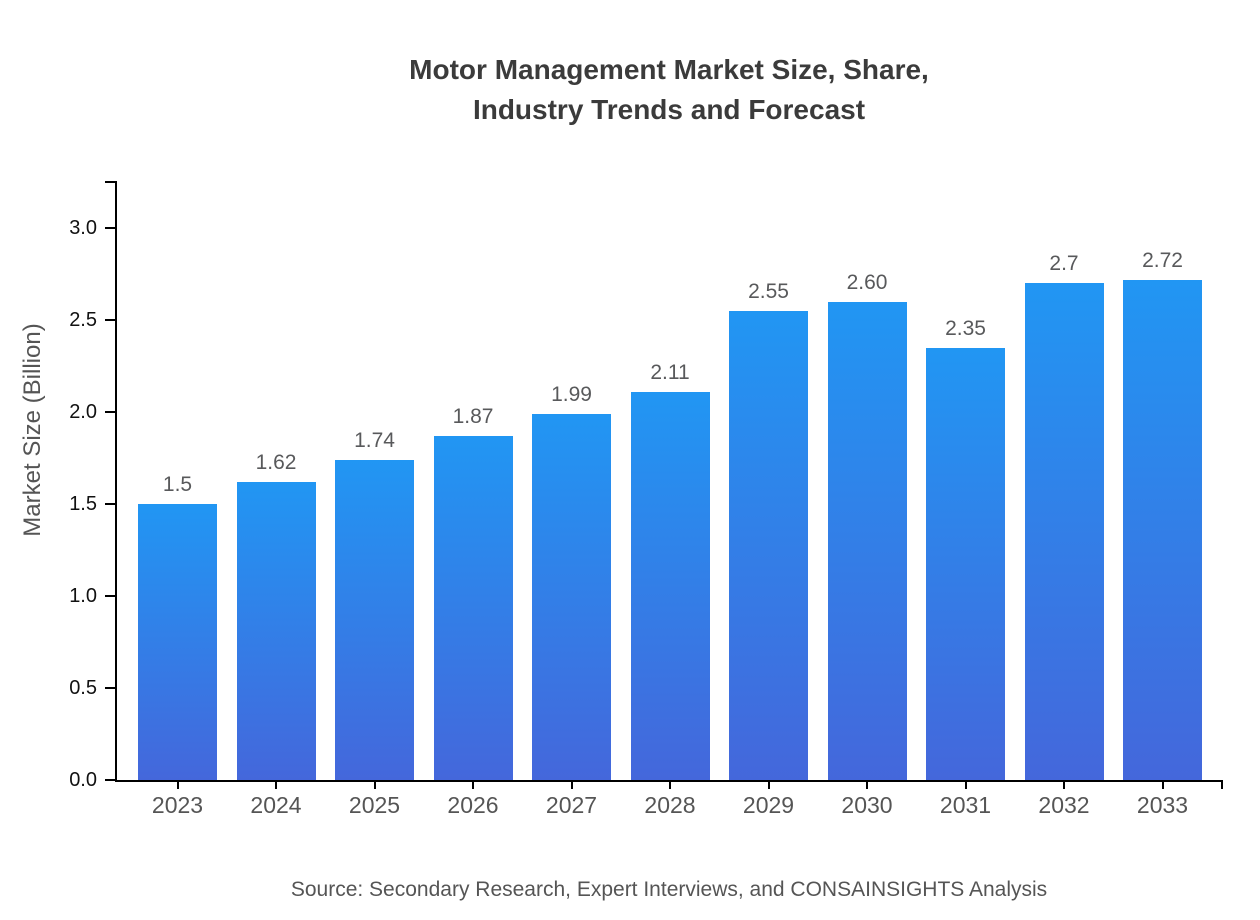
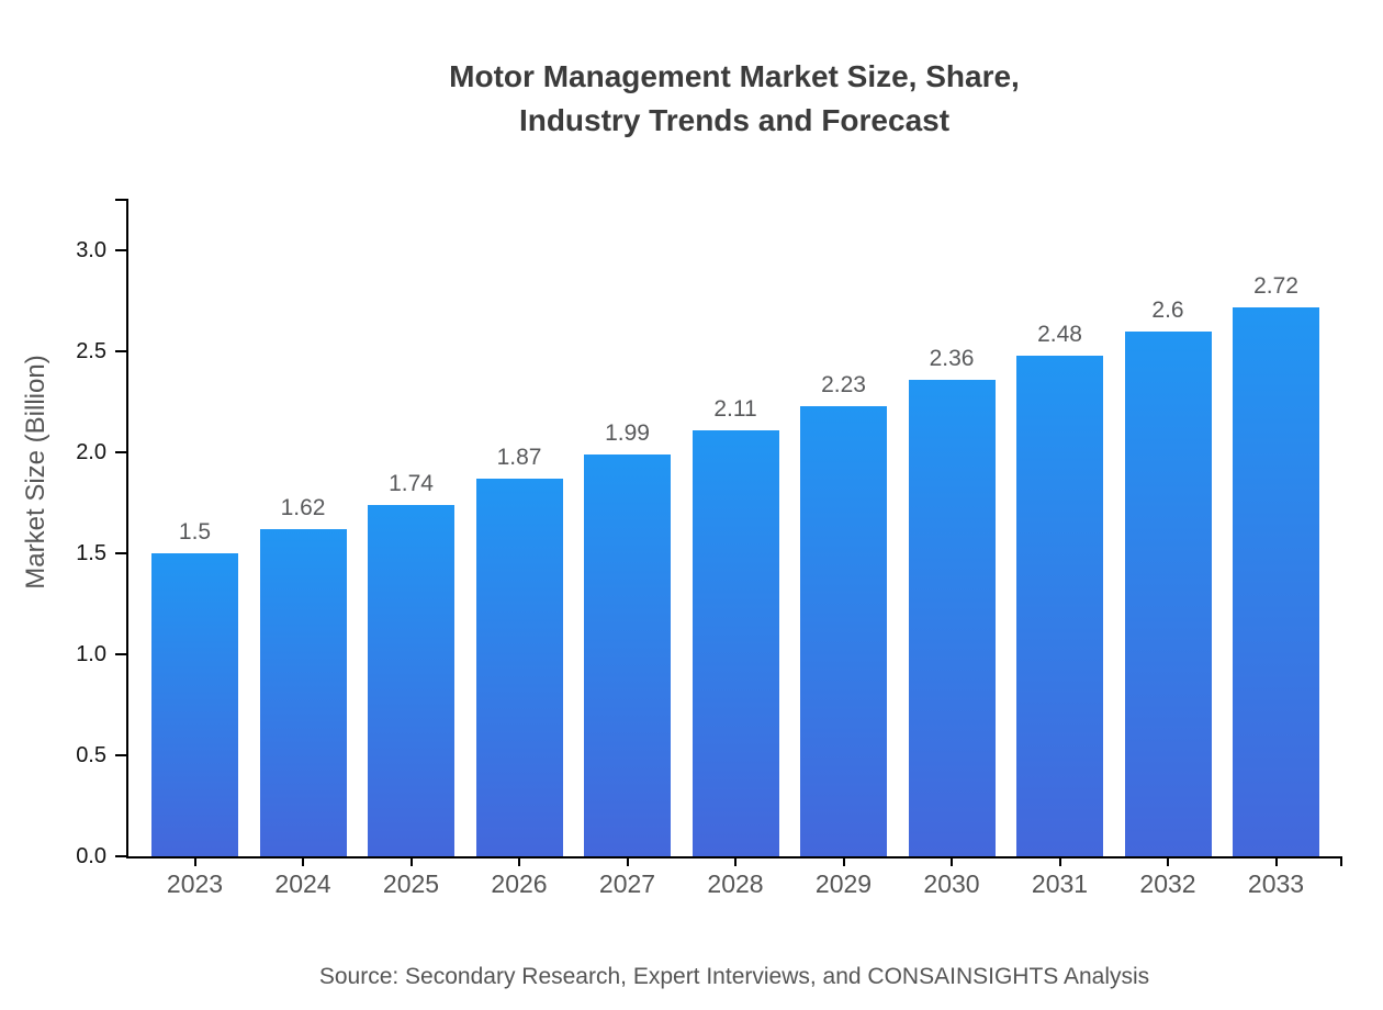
2029: 2.55 -> 2.23
2030: 2.60 -> 2.36
2031: 2.35 -> 2.48
2032: 2.7 -> 2.6
